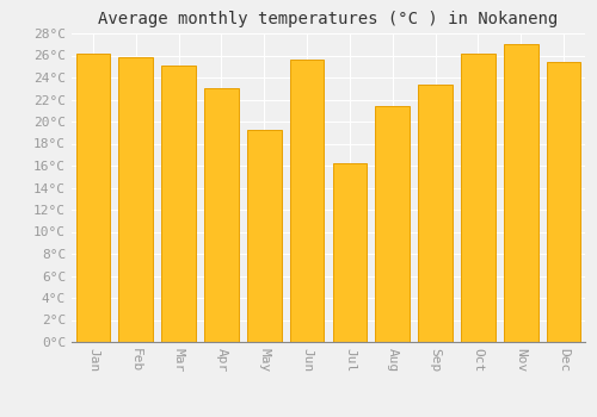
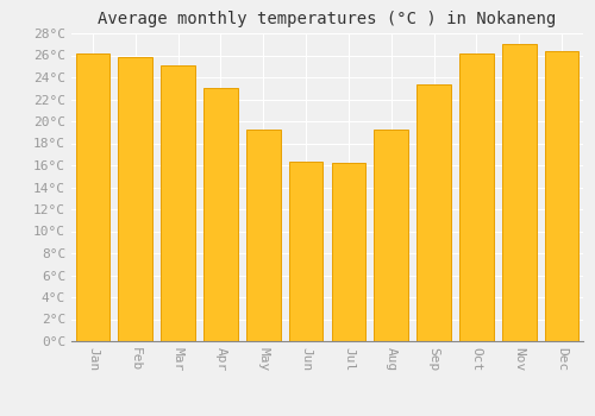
Jun: 25.6°C -> 16.3°C
Aug: 21.4°C -> 19.2°C
Dec: 25.4°C -> 26.4°C
